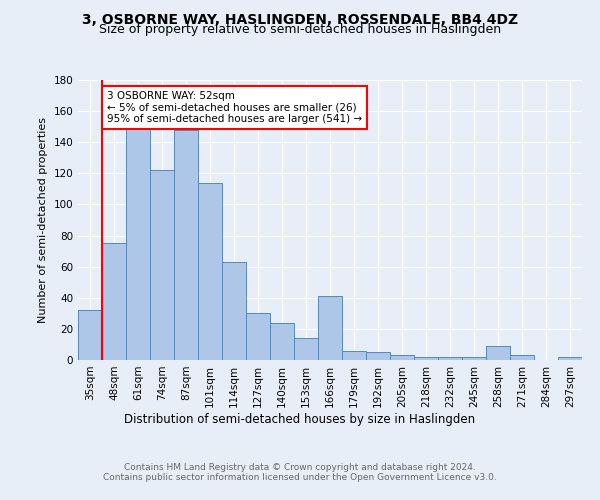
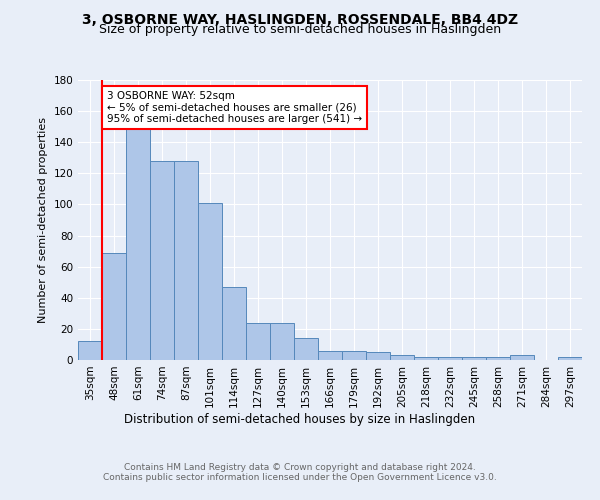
35sqm: 32 -> 12
48sqm: 75 -> 69
74sqm: 122 -> 128
87sqm: 148 -> 128
101sqm: 114 -> 101
114sqm: 63 -> 47
127sqm: 30 -> 24
166sqm: 41 -> 6
258sqm: 9 -> 2
